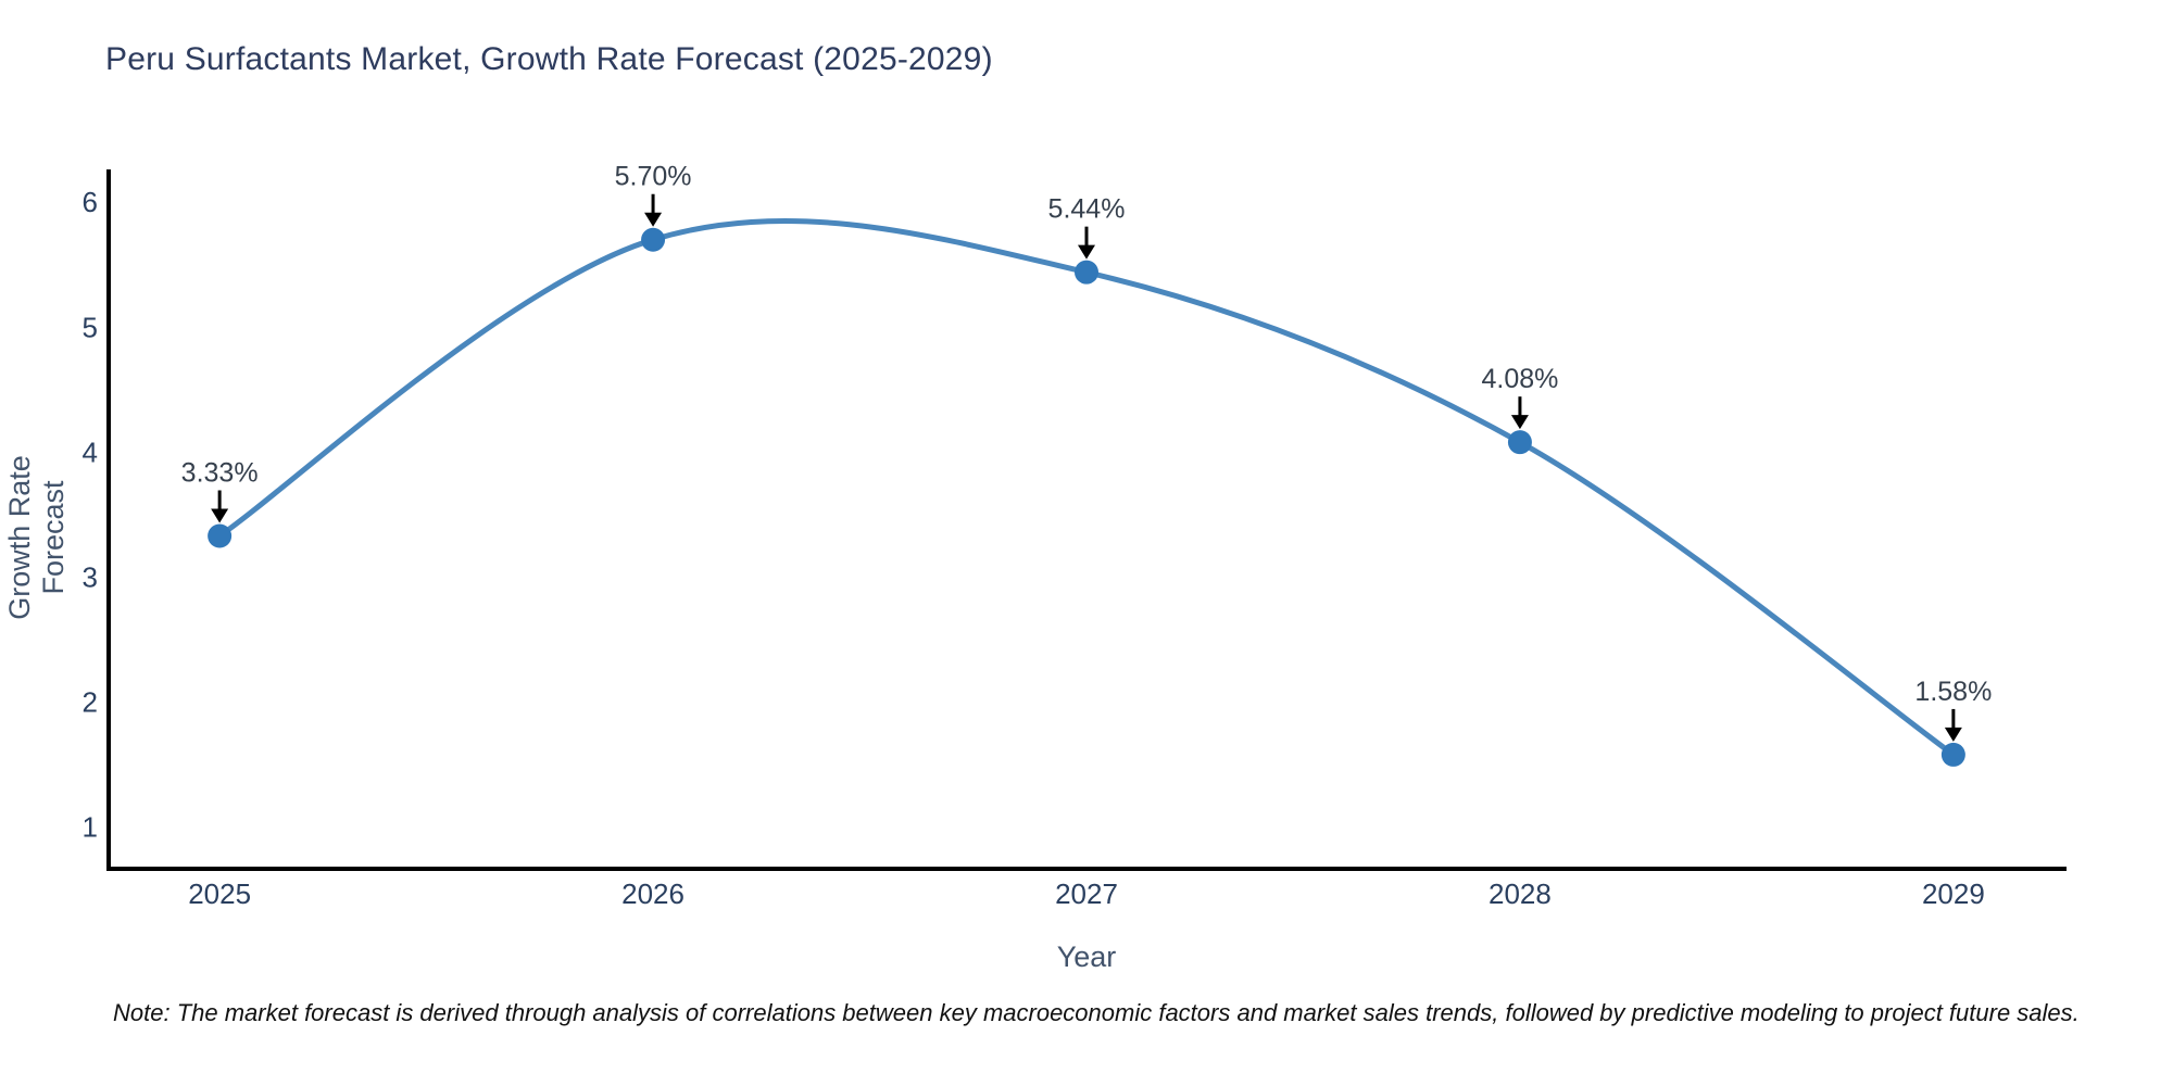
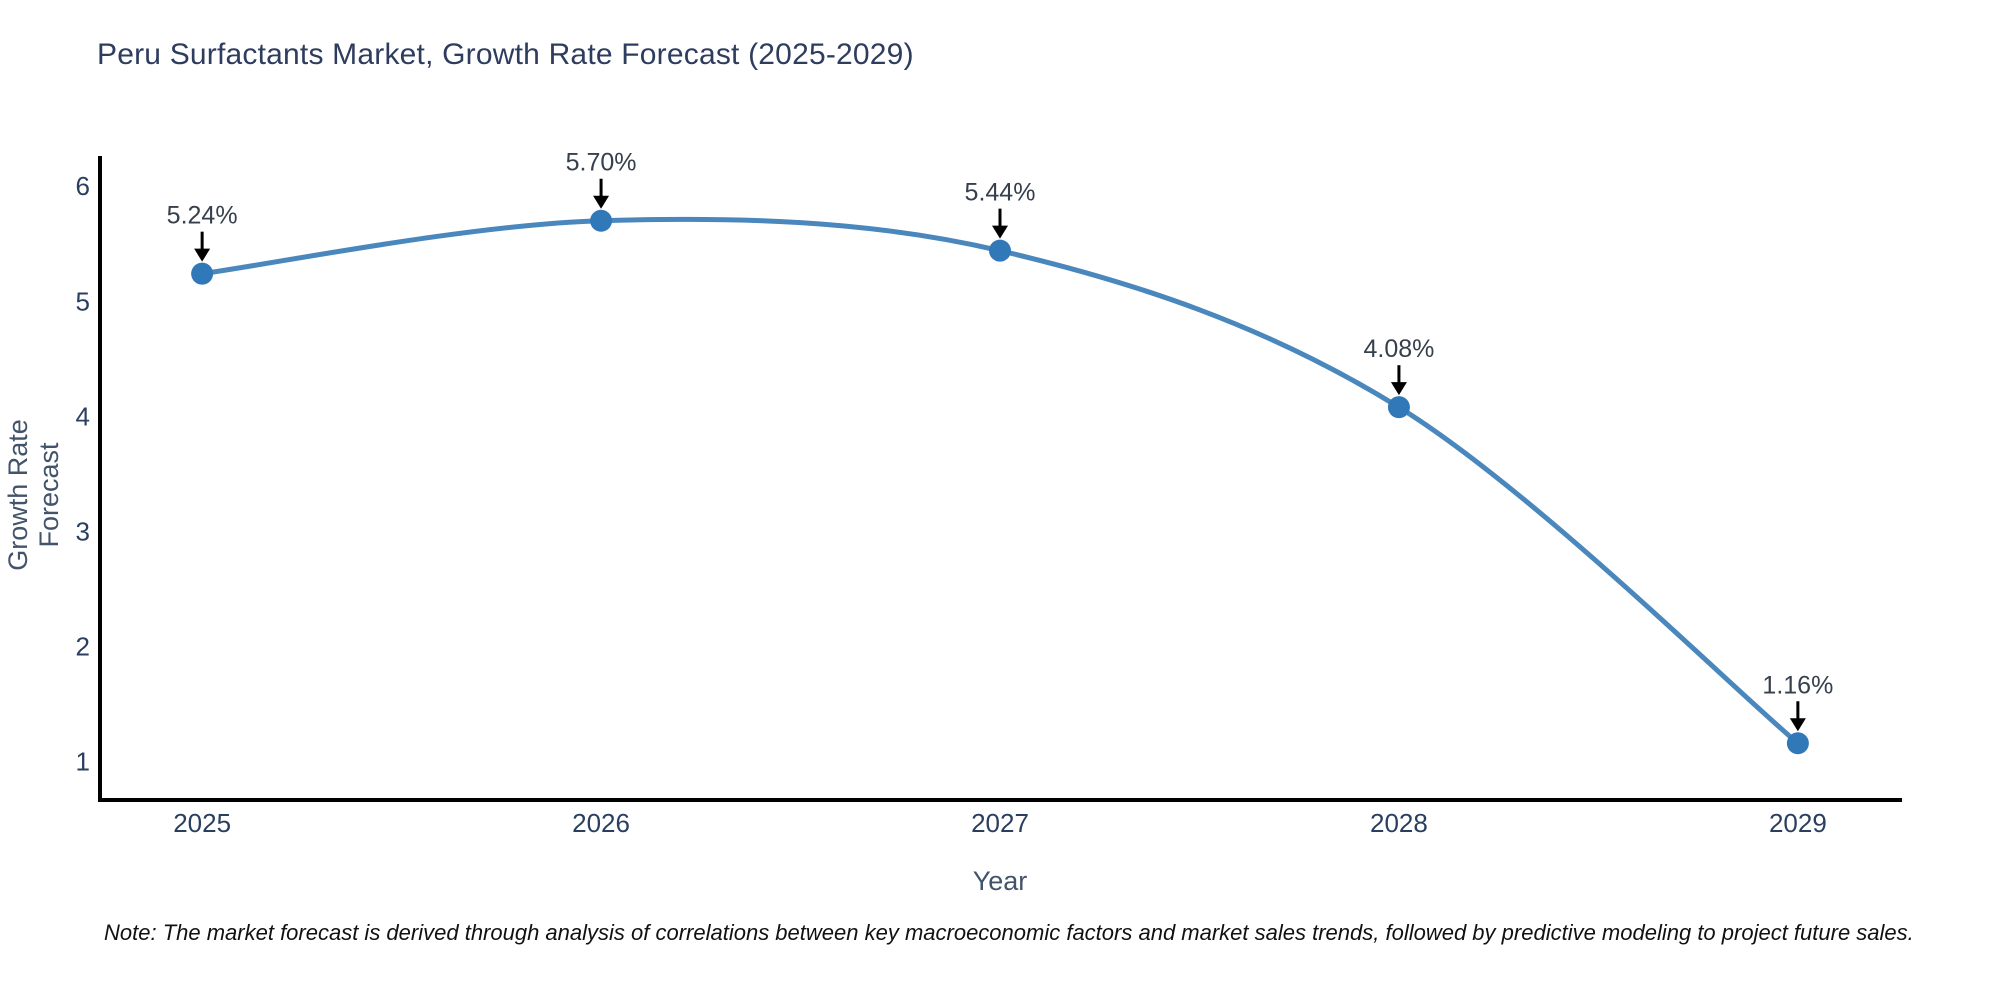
2025: 3.33% -> 5.24%
2029: 1.58% -> 1.16%
